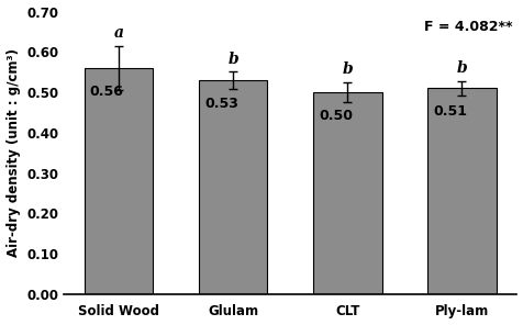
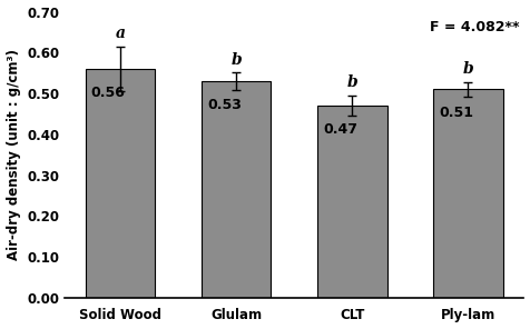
CLT: 0.50 -> 0.47
